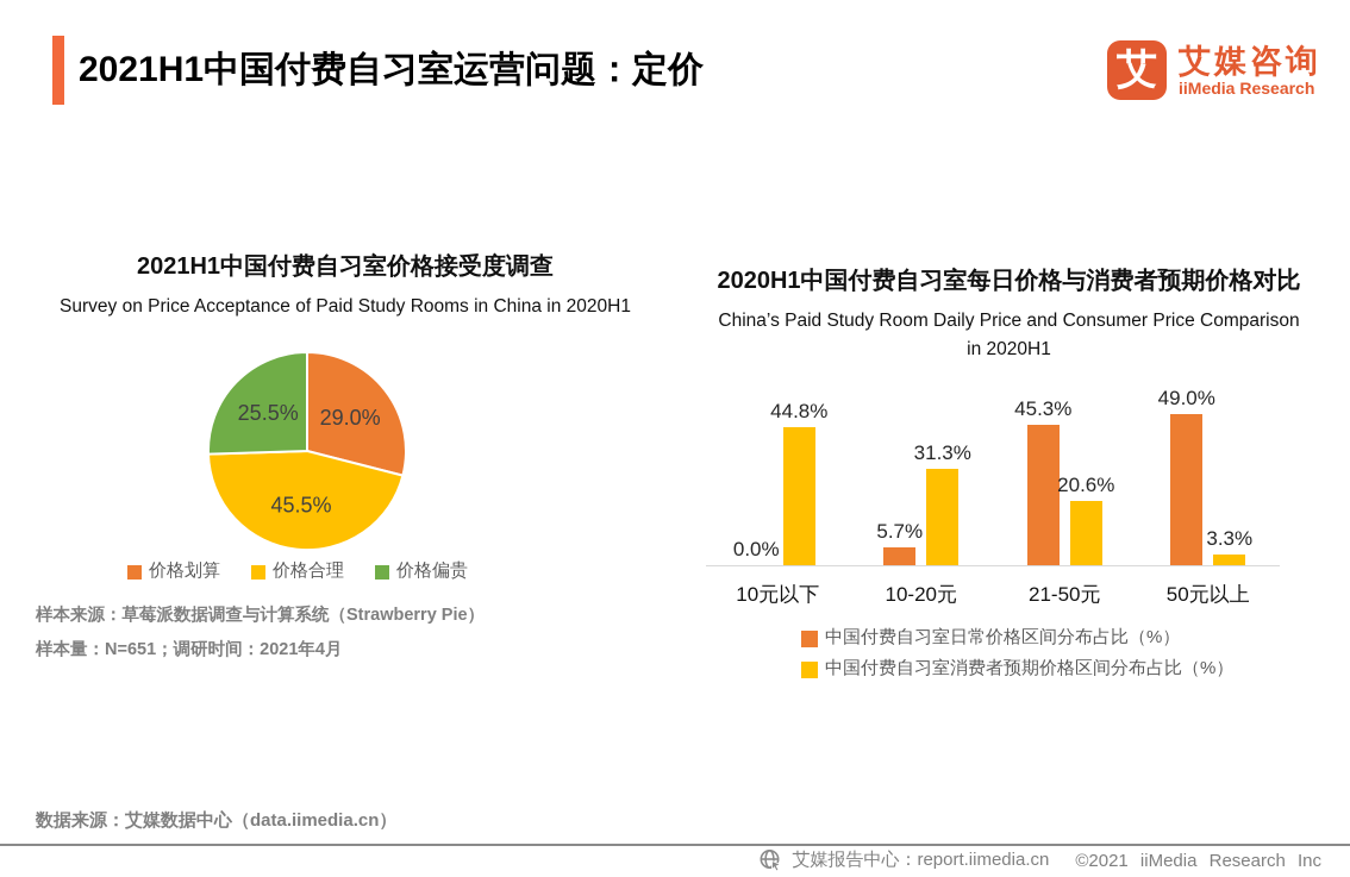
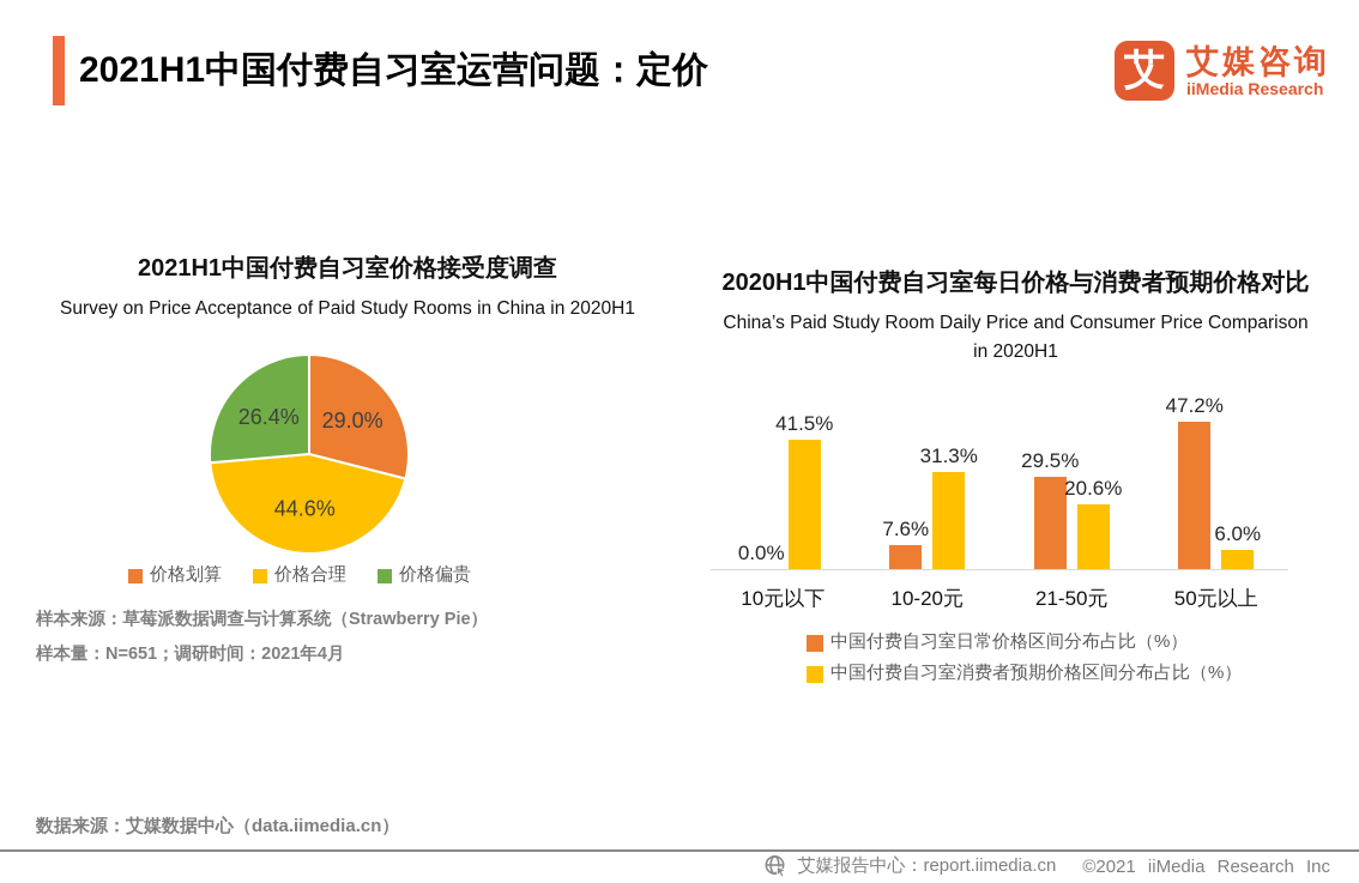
2021H1中国付费自习室价格接受度调查/价格合理: 45.5% -> 44.6%
2021H1中国付费自习室价格接受度调查/价格偏贵: 25.5% -> 26.4%
2020H1中国付费自习室每日价格与消费者预期价格对比/中国付费自习室消费者预期价格区间分布占比（%）/10元以下: 44.8% -> 41.5%
2020H1中国付费自习室每日价格与消费者预期价格对比/中国付费自习室日常价格区间分布占比（%）/10-20元: 5.7% -> 7.6%
2020H1中国付费自习室每日价格与消费者预期价格对比/中国付费自习室日常价格区间分布占比（%）/21-50元: 45.3% -> 29.5%
2020H1中国付费自习室每日价格与消费者预期价格对比/中国付费自习室日常价格区间分布占比（%）/50元以上: 49.0% -> 47.2%
2020H1中国付费自习室每日价格与消费者预期价格对比/中国付费自习室消费者预期价格区间分布占比（%）/50元以上: 3.3% -> 6.0%
